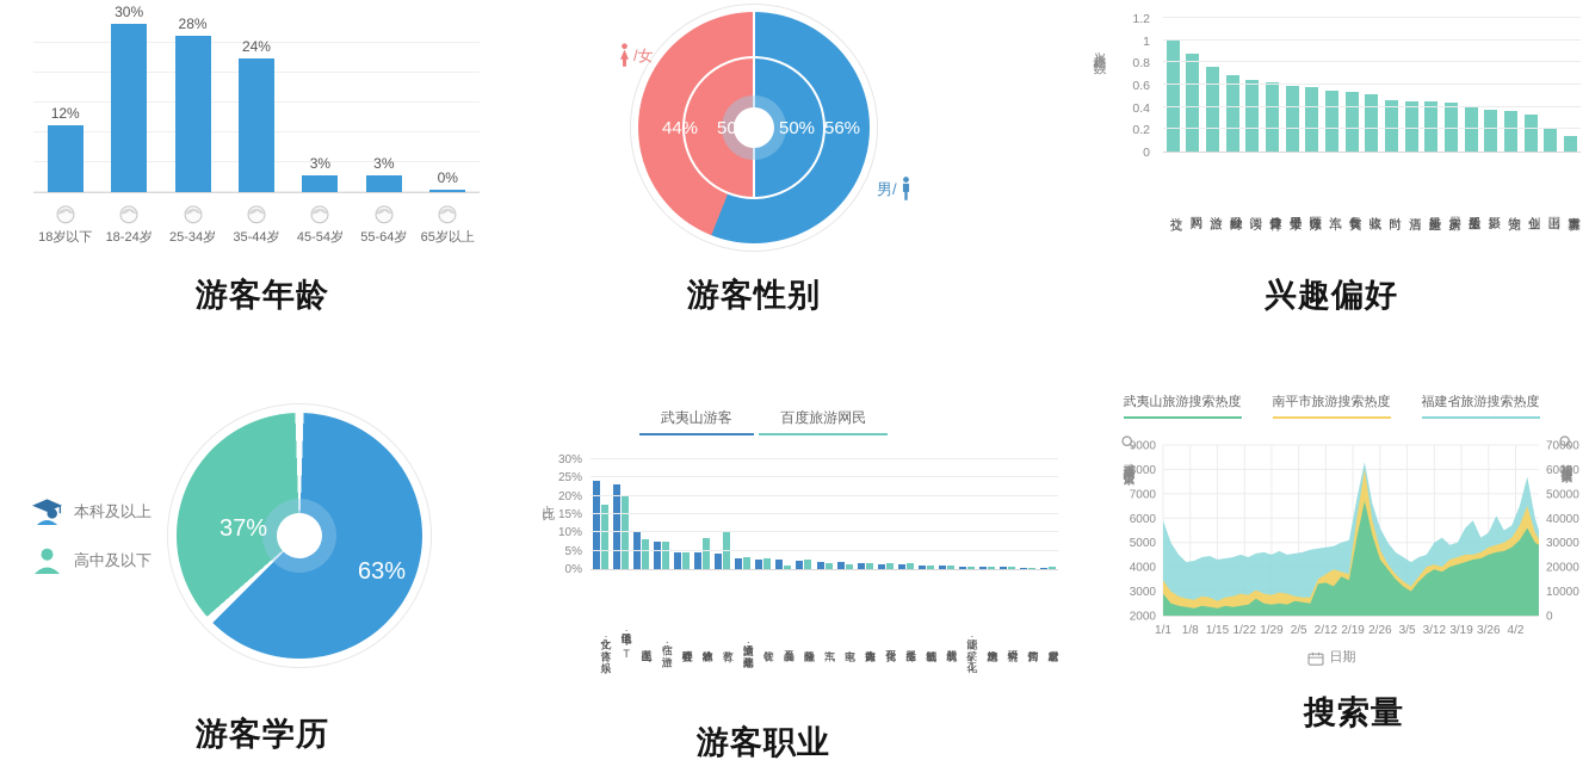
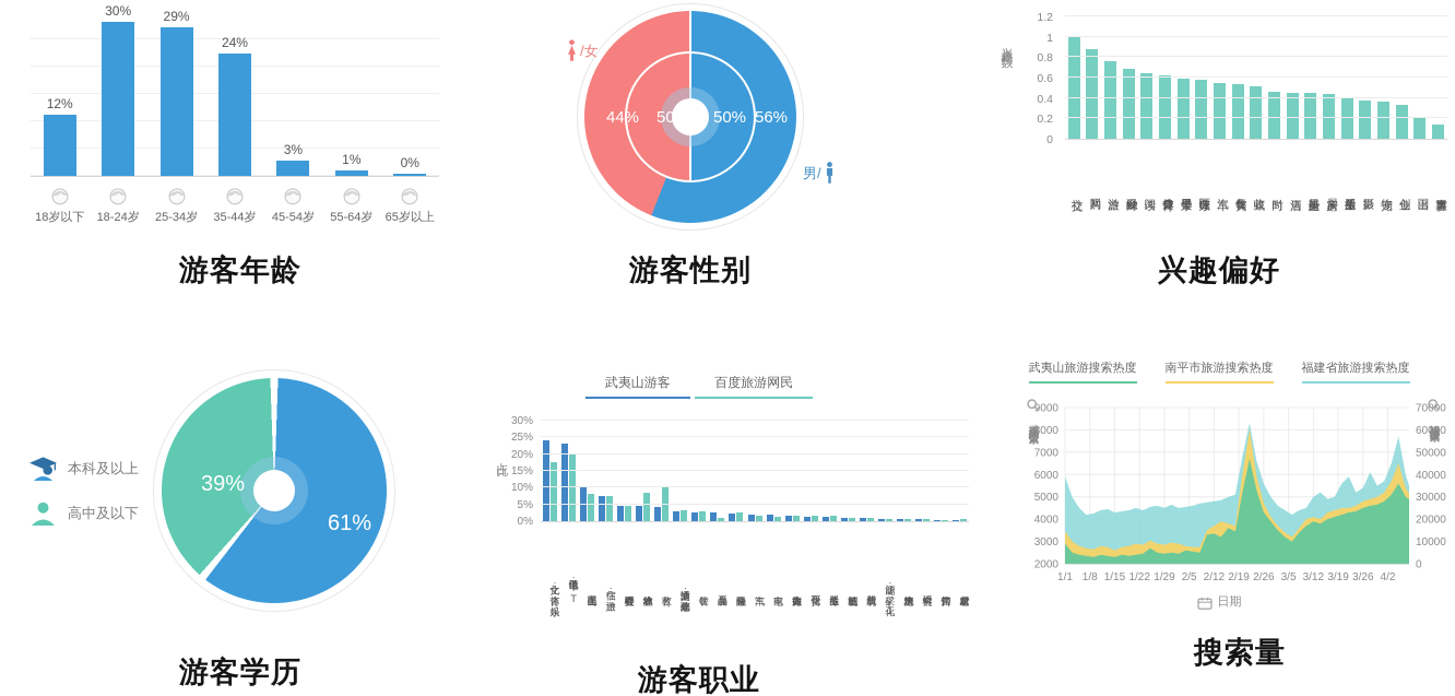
游客年龄/25-34岁: 28% -> 29%
游客年龄/55-64岁: 3% -> 1%
游客学历/本科及以上: 63% -> 61%
游客学历/高中及以下: 37% -> 39%
